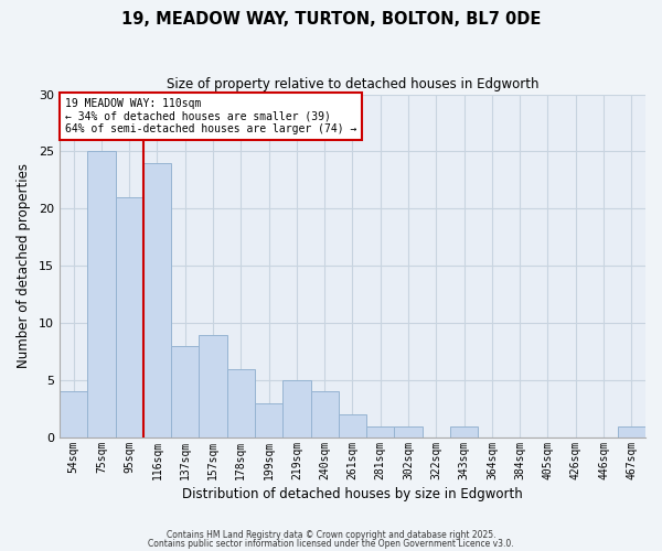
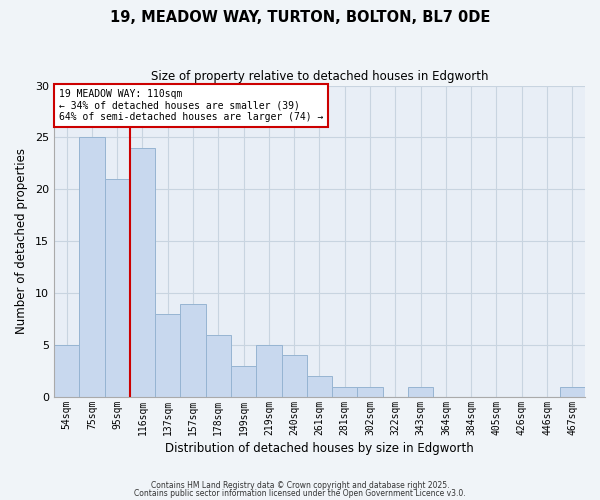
54sqm: 4 -> 5
